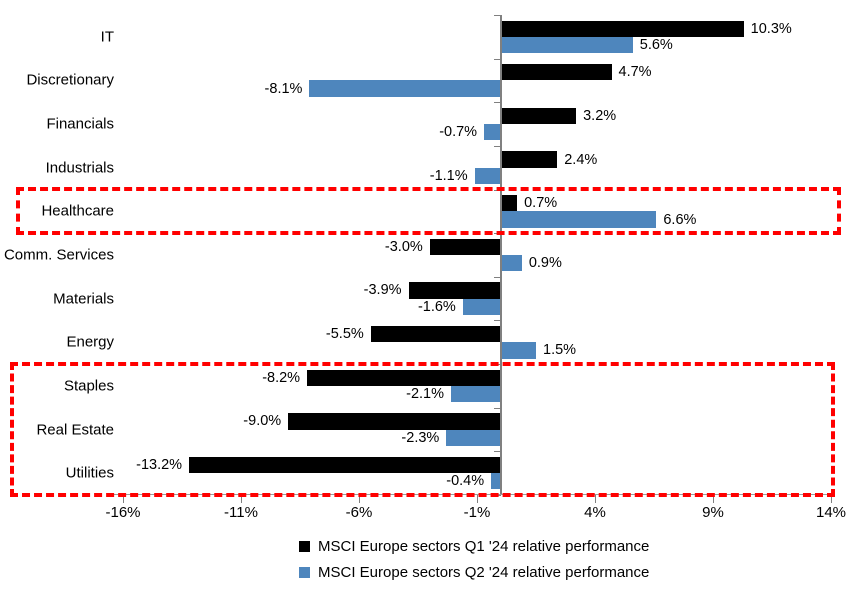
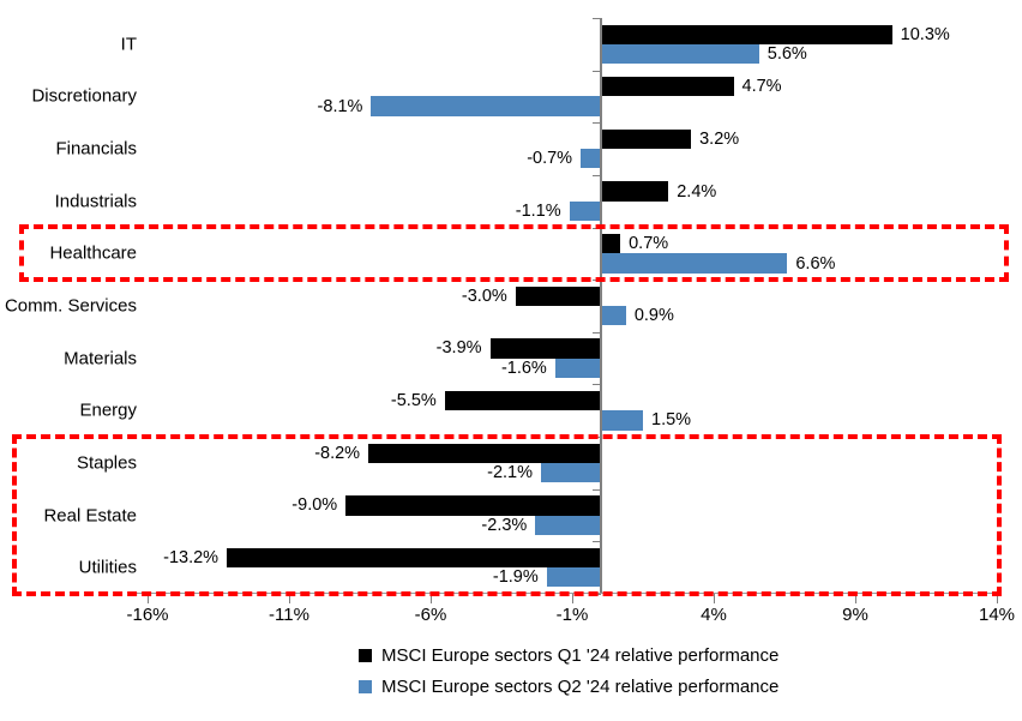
MSCI Europe sectors Q2 '24 relative performance/Utilities: -0.4% -> -1.9%
